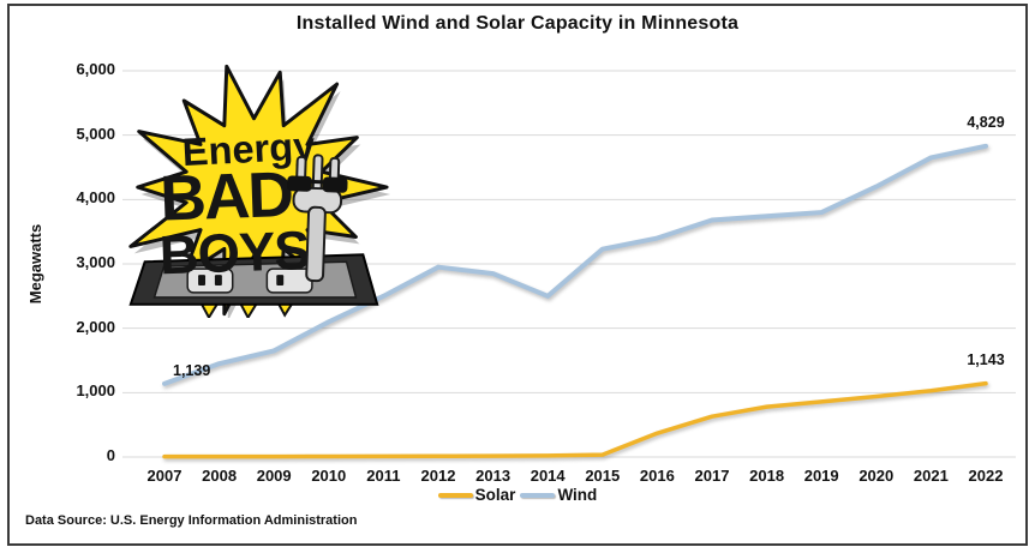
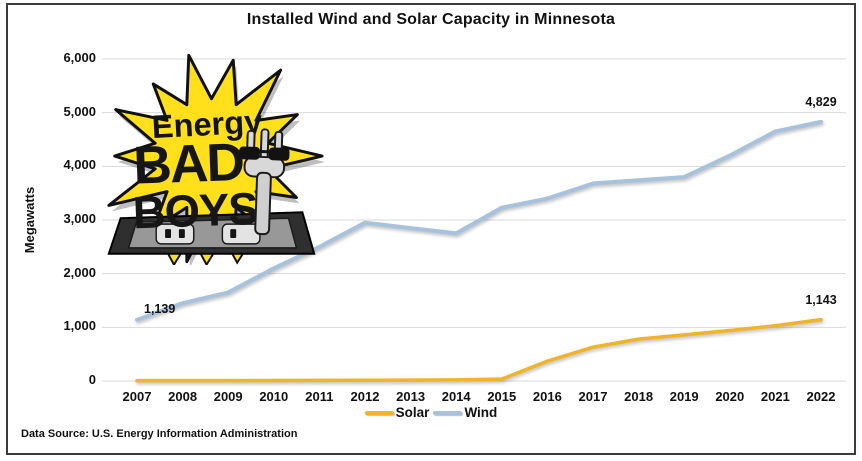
Wind/2014: 2500 -> 2800
